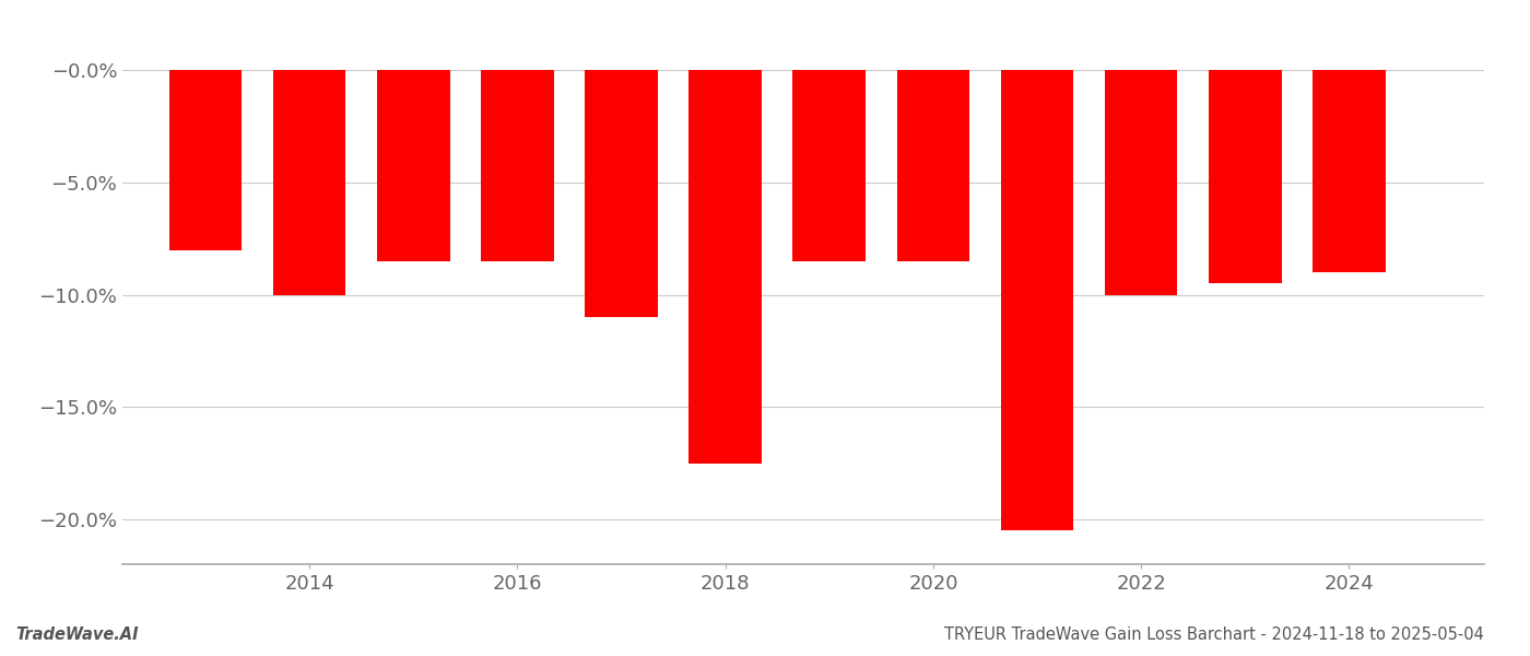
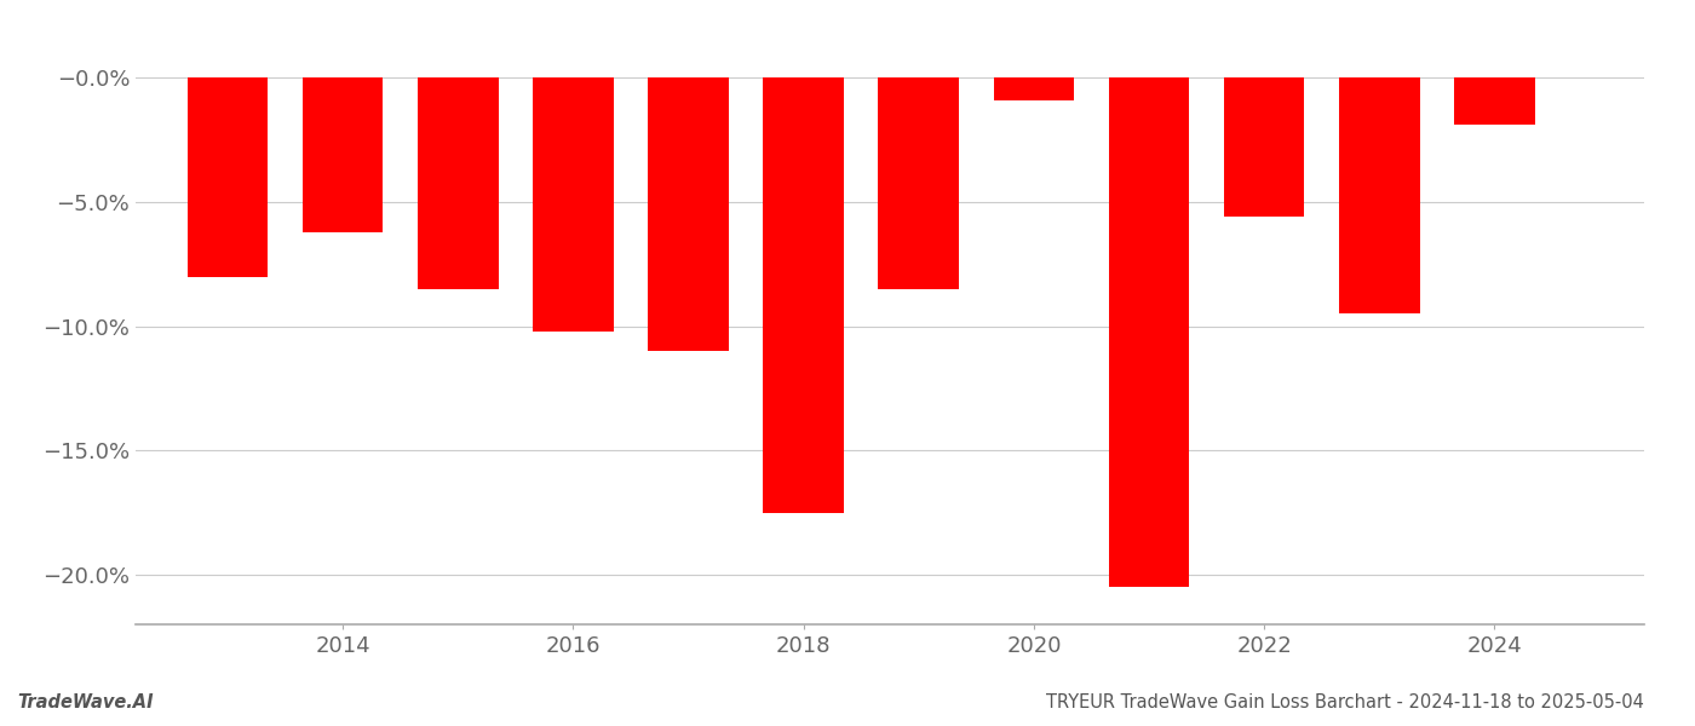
2014: -10.0% -> -6.2%
2016: -8.5% -> -10.2%
2020: -8.5% -> -0.9%
2022: -10.0% -> -5.6%
2024: -9.0% -> -1.9%
